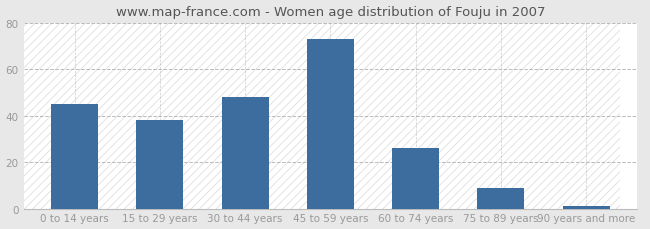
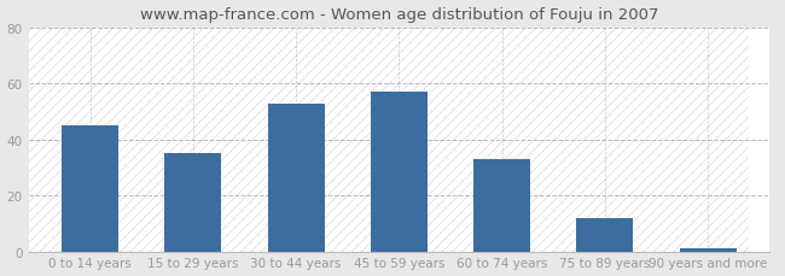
15 to 29 years: 38 -> 35
30 to 44 years: 48 -> 53
45 to 59 years: 73 -> 57
60 to 74 years: 26 -> 33
75 to 89 years: 9 -> 12
